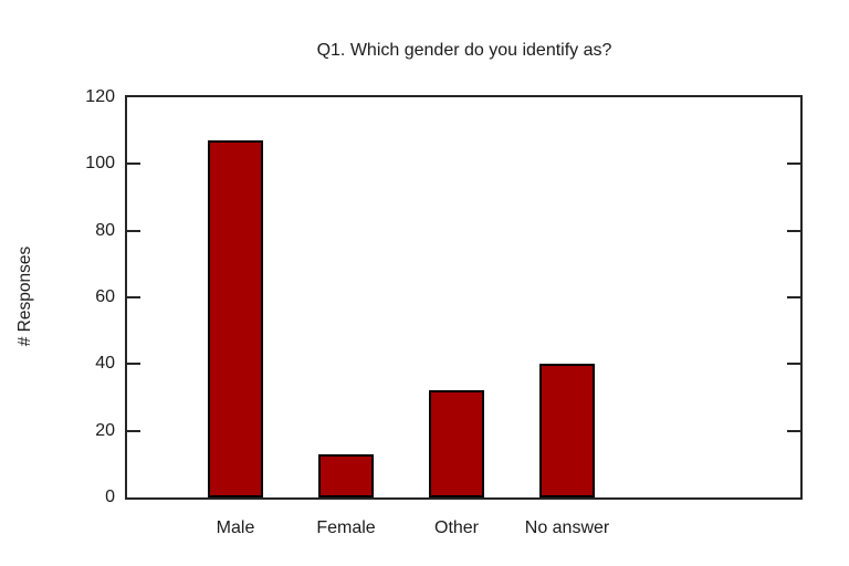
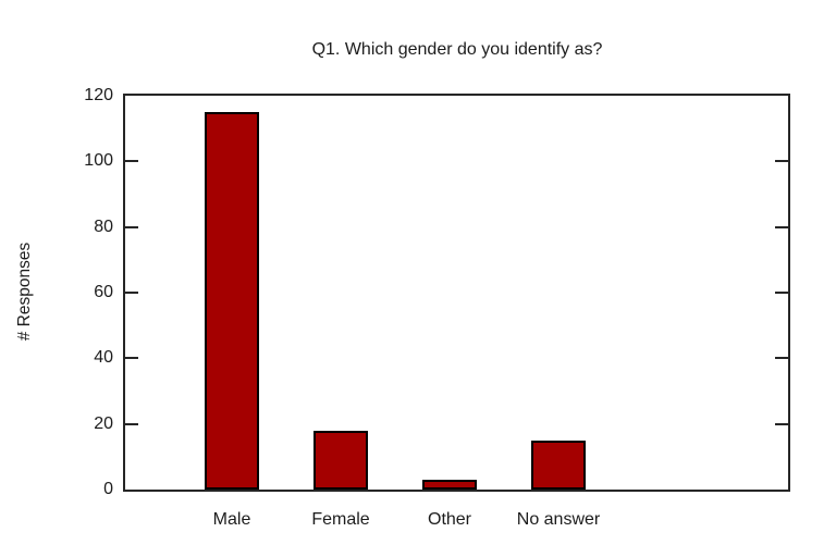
Male: 107 -> 115
Female: 13 -> 18
Other: 32 -> 3
No answer: 40 -> 15
